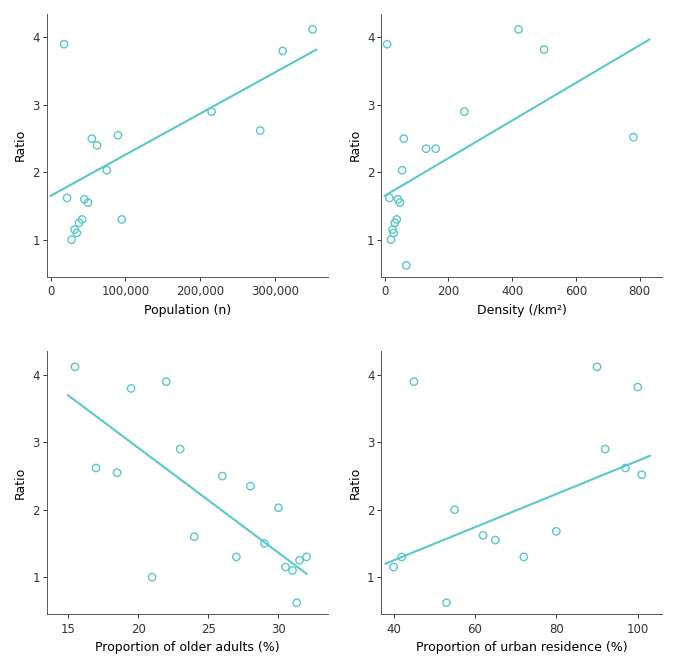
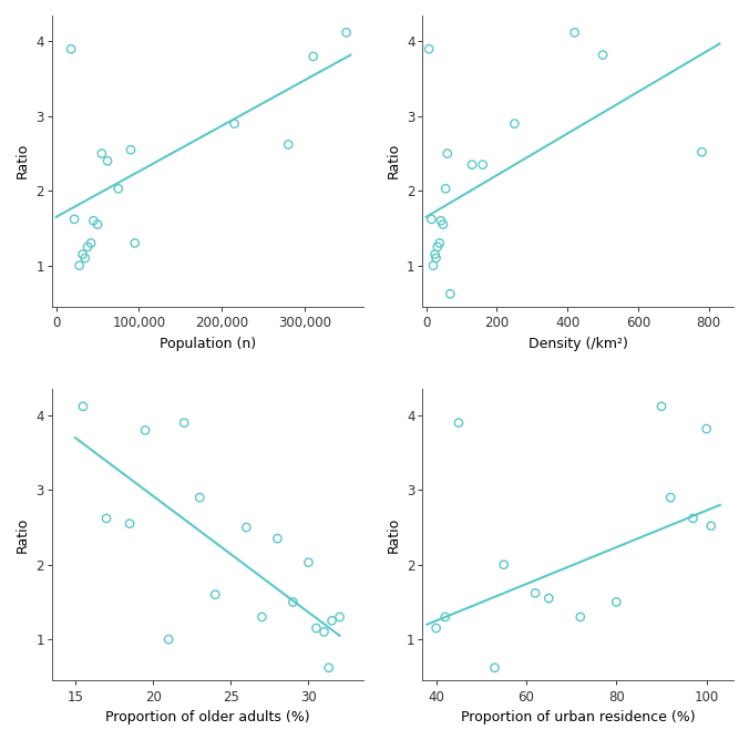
80: 1.68 -> 1.50
